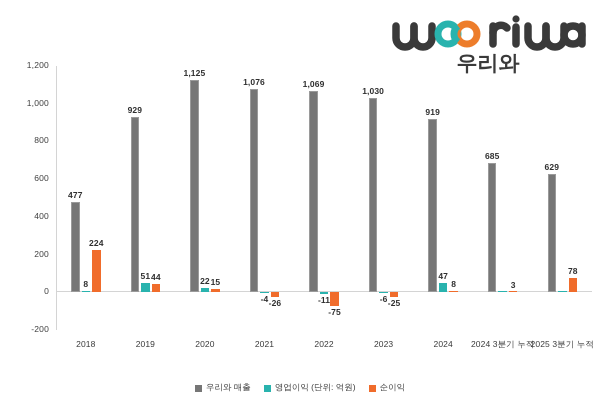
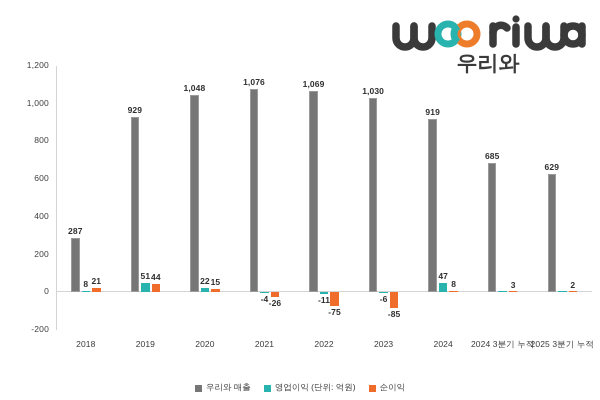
우리와 매출/2018: 477 -> 287
순이익/2018: 224 -> 21
우리와 매출/2020: 1,125 -> 1,048
순이익/2023: -25 -> -85
순이익/2025 3분기 누적: 78 -> 2
